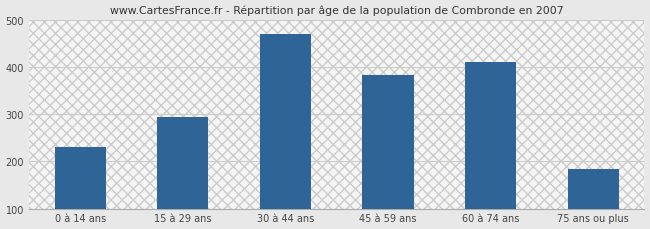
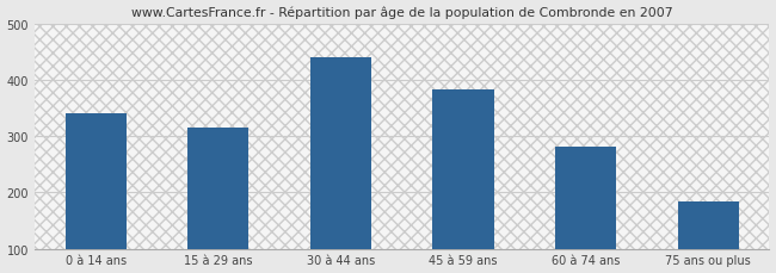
0 à 14 ans: 230 -> 341
15 à 29 ans: 295 -> 316
30 à 44 ans: 470 -> 441
60 à 74 ans: 410 -> 281
